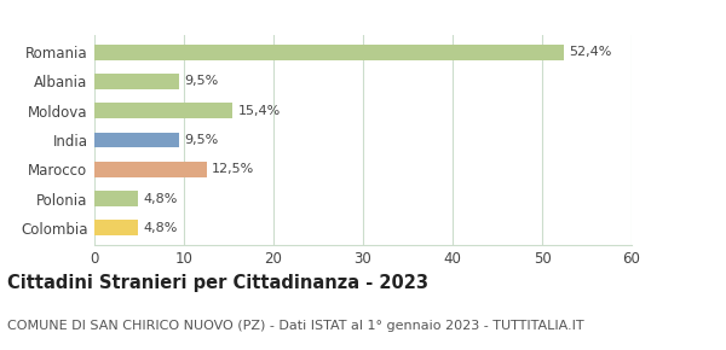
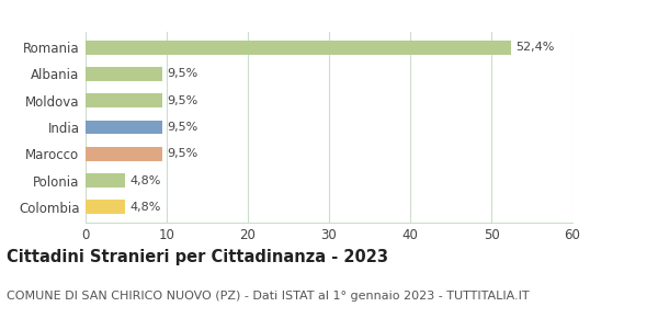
Moldova: 15,4% -> 9,5%
Marocco: 12,5% -> 9,5%
